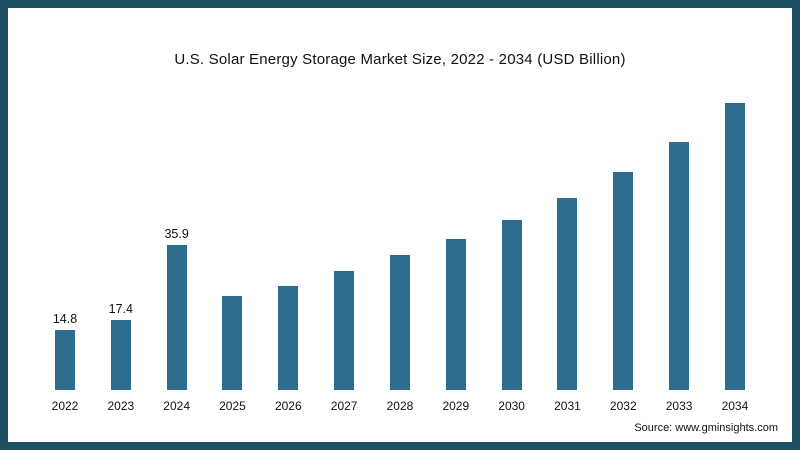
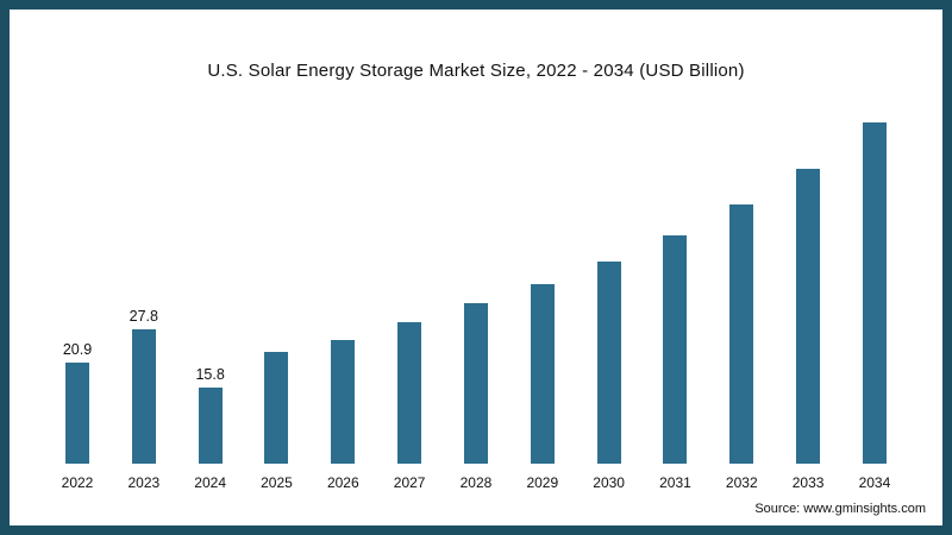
2022: 14.8 -> 20.9
2023: 17.4 -> 27.8
2024: 35.9 -> 15.8
